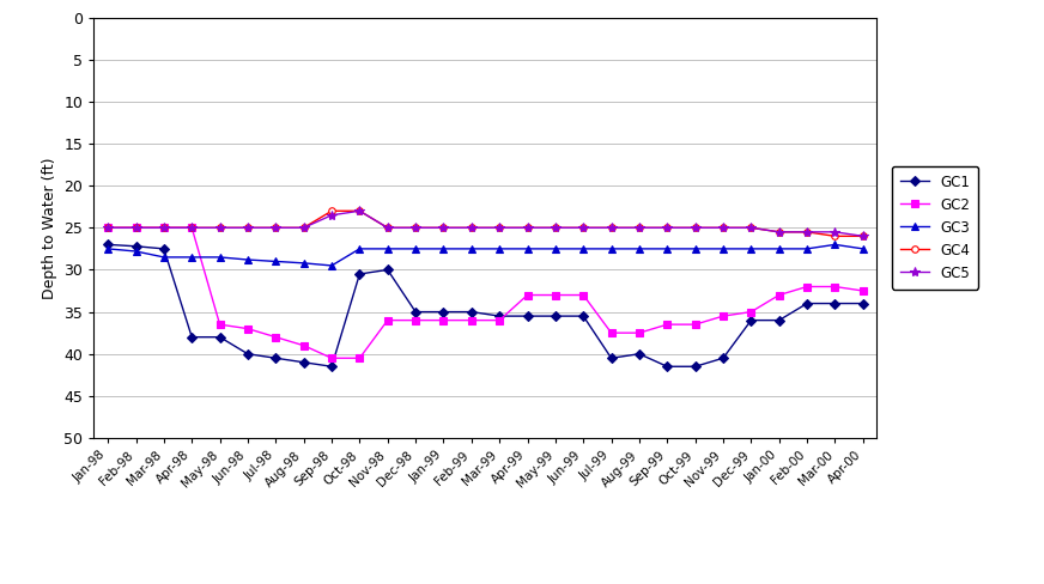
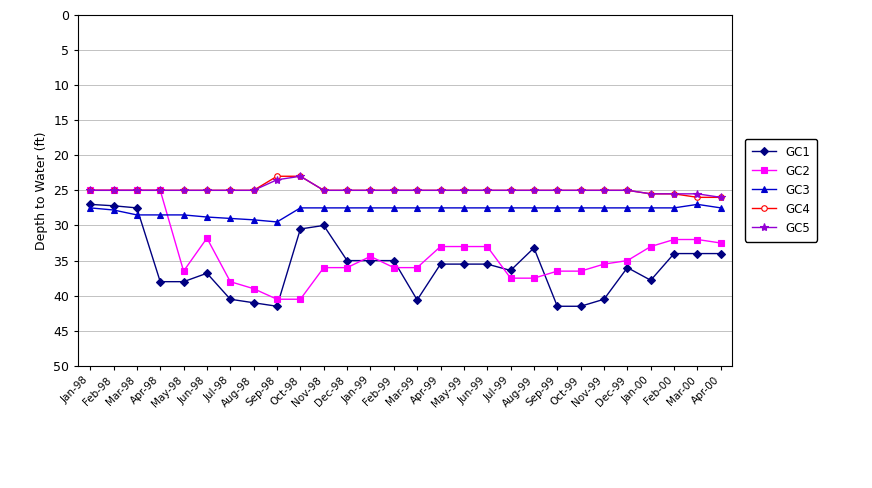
GC1/Jun-98: 40.0 -> 36.8
GC2/Jun-98: 37.0 -> 31.8
GC2/Jan-99: 36.0 -> 34.4
GC1/Mar-99: 35.5 -> 40.6
GC1/Jul-99: 40.5 -> 36.4
GC1/Aug-99: 40.0 -> 33.2
GC1/Jan-00: 36.0 -> 37.8
